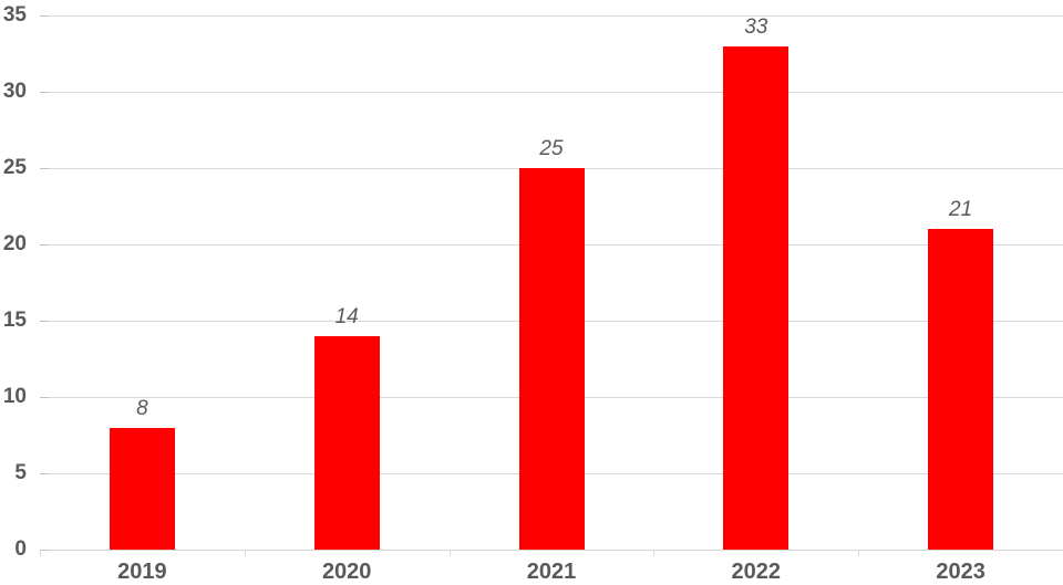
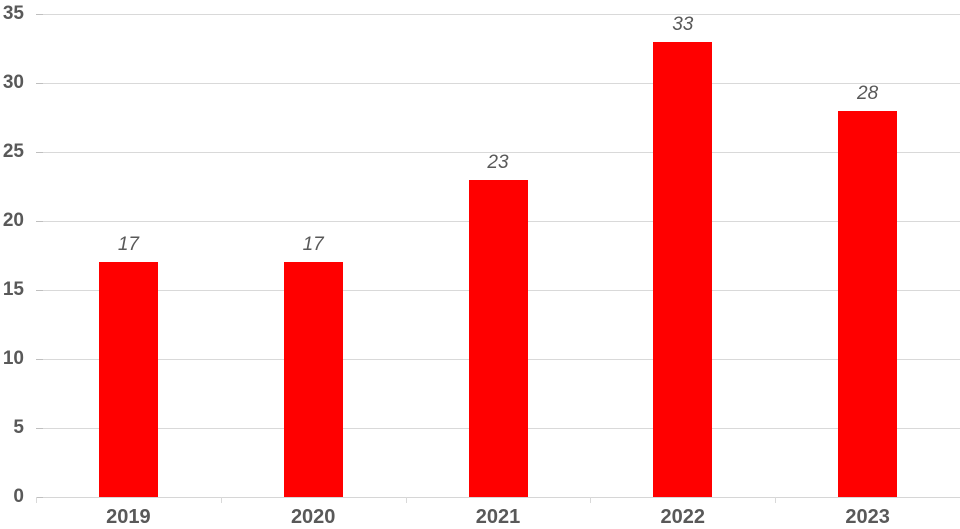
2019: 8 -> 17
2020: 14 -> 17
2021: 25 -> 23
2023: 21 -> 28
